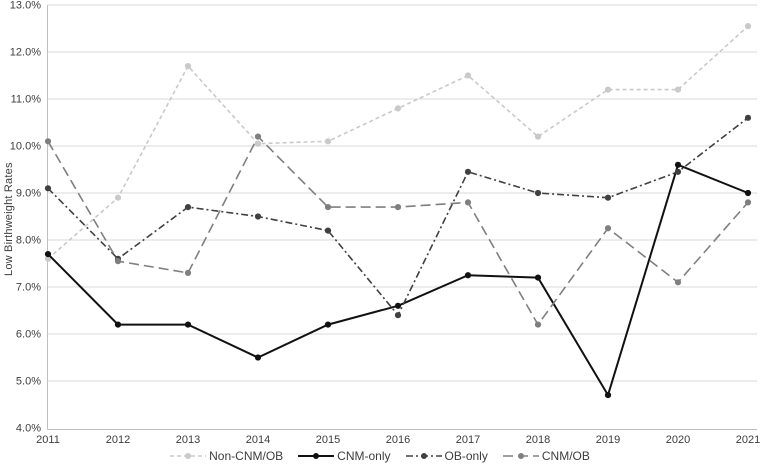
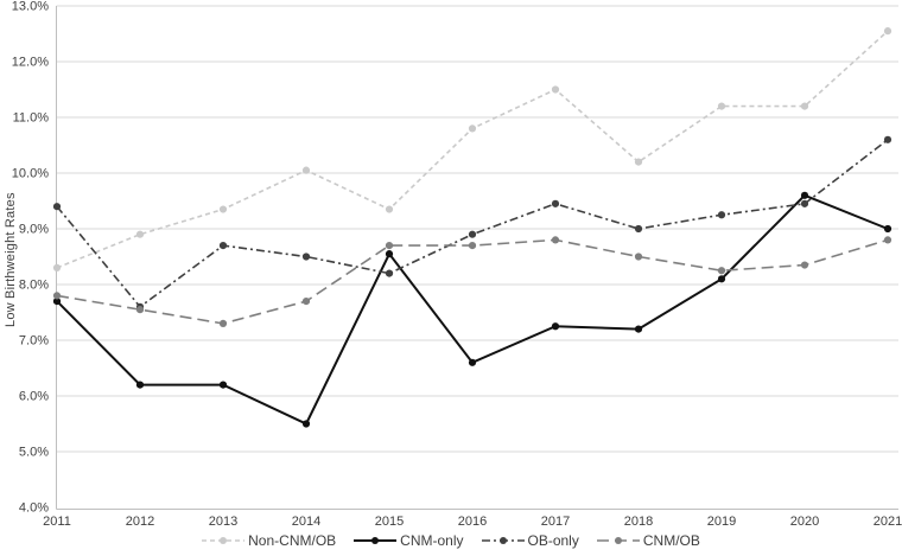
Non-CNM/OB/2011: 7.6% -> 8.3%
OB-only/2011: 9.1% -> 9.4%
CNM/OB/2011: 10.1% -> 7.8%
Non-CNM/OB/2013: 11.7% -> 9.3%
CNM/OB/2014: 10.2% -> 7.7%
Non-CNM/OB/2015: 10.1% -> 9.3%
CNM-only/2015: 6.2% -> 8.6%
OB-only/2016: 6.4% -> 8.9%
CNM/OB/2018: 6.2% -> 8.5%
CNM-only/2019: 4.7% -> 8.1%
OB-only/2019: 8.9% -> 9.2%
CNM/OB/2020: 7.1% -> 8.3%
